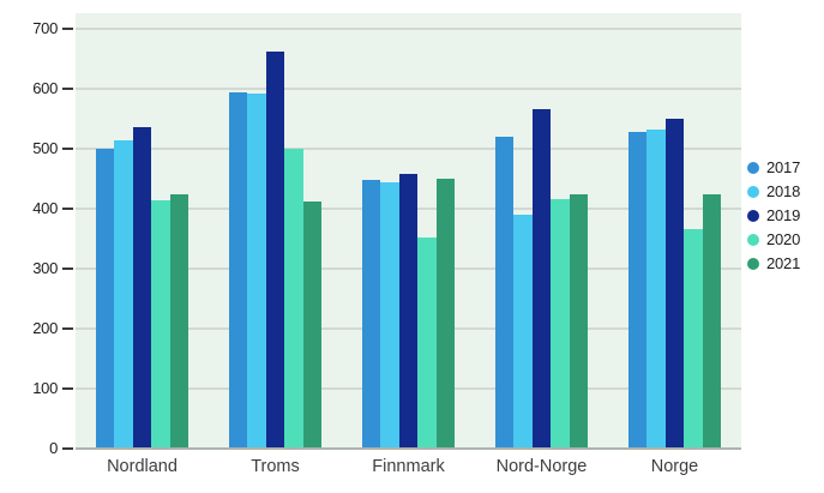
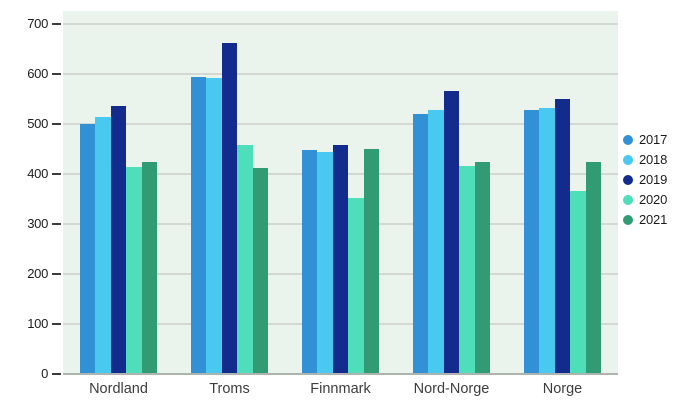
2020/Troms: 500 -> 460
2018/Nord-Norge: 390 -> 530
